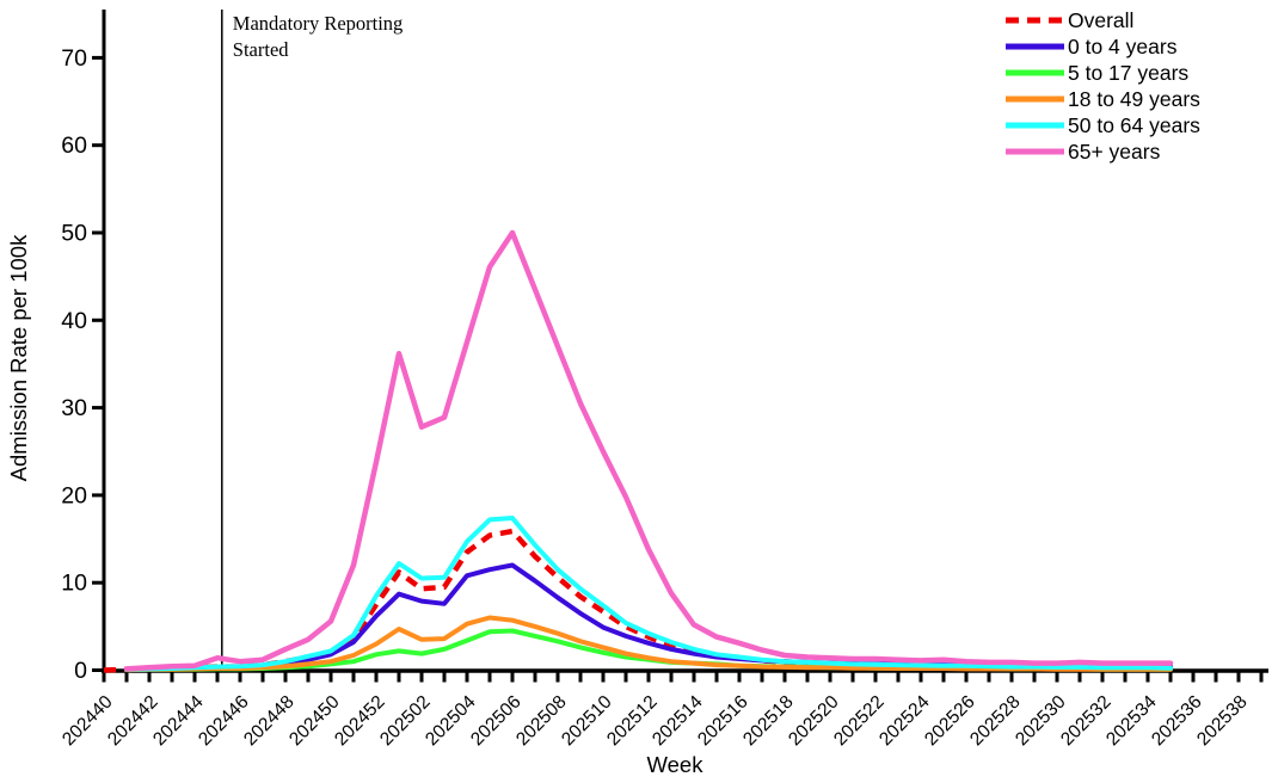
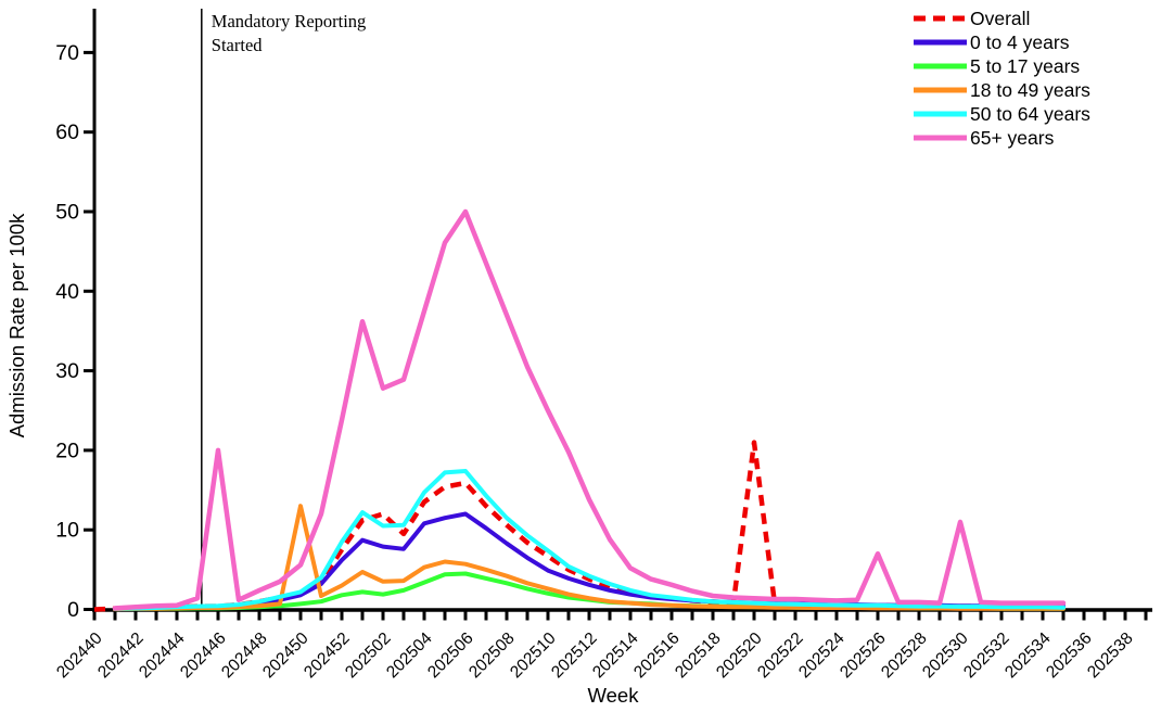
65+ years/202446: 1 -> 20
18 to 49 years/202450: 1 -> 13
Overall/202502: 9 -> 12
Overall/202520: 1 -> 21
65+ years/202526: 1 -> 7
65+ years/202530: 1 -> 11
